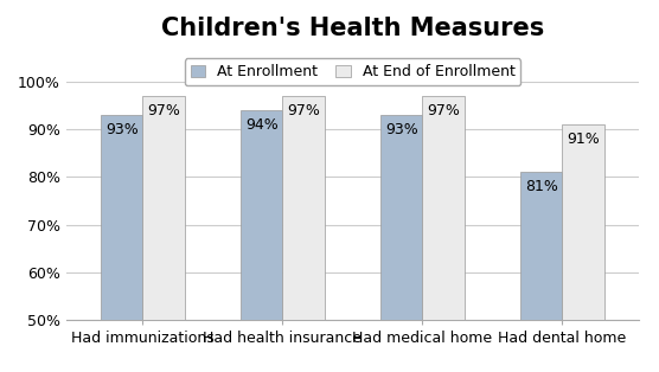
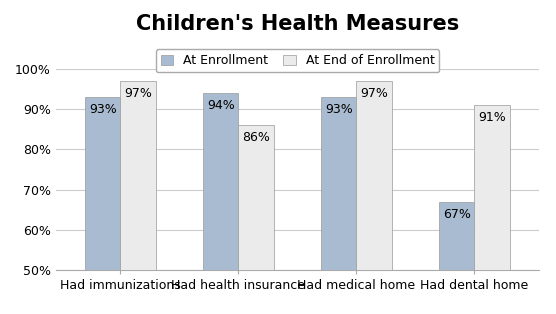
At End of Enrollment/Had health insurance: 97% -> 86%
At Enrollment/Had dental home: 81% -> 67%
